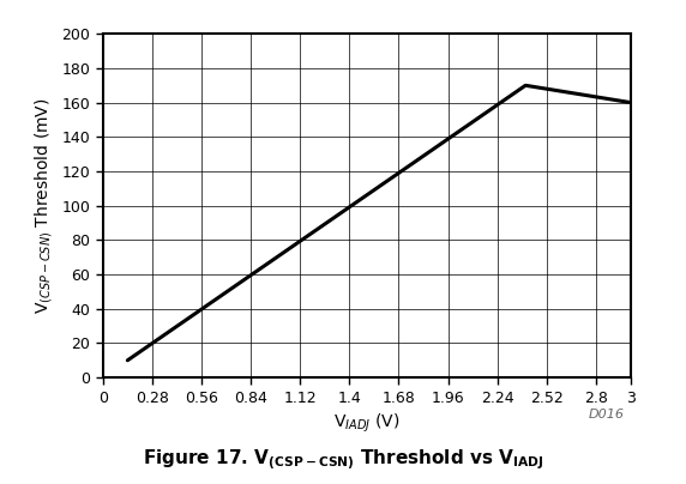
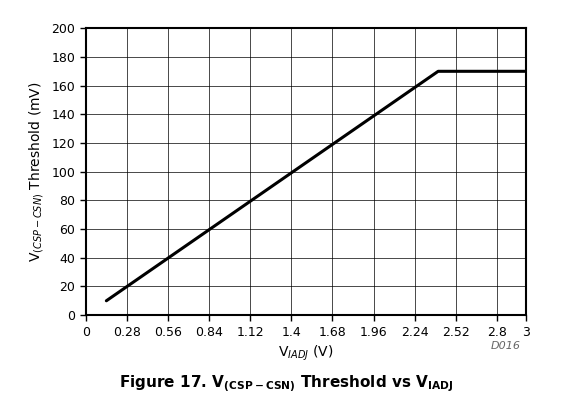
3: 160 -> 170
